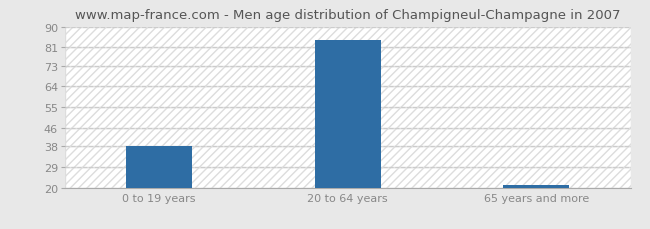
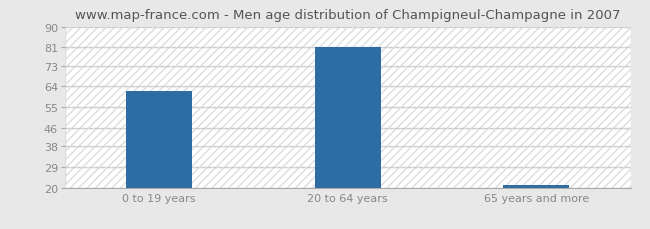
0 to 19 years: 38 -> 62
20 to 64 years: 84 -> 81
